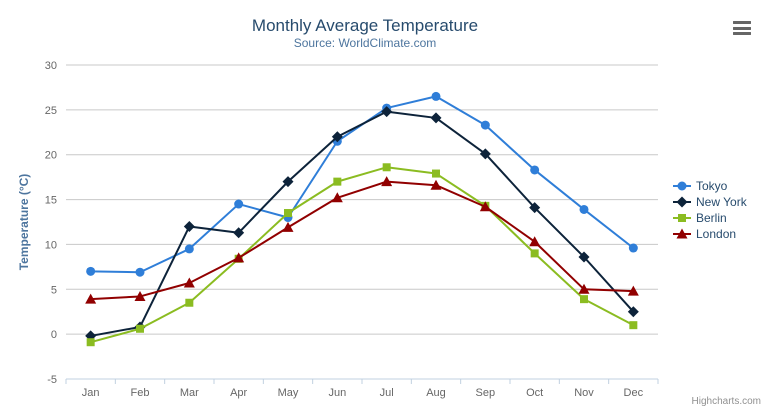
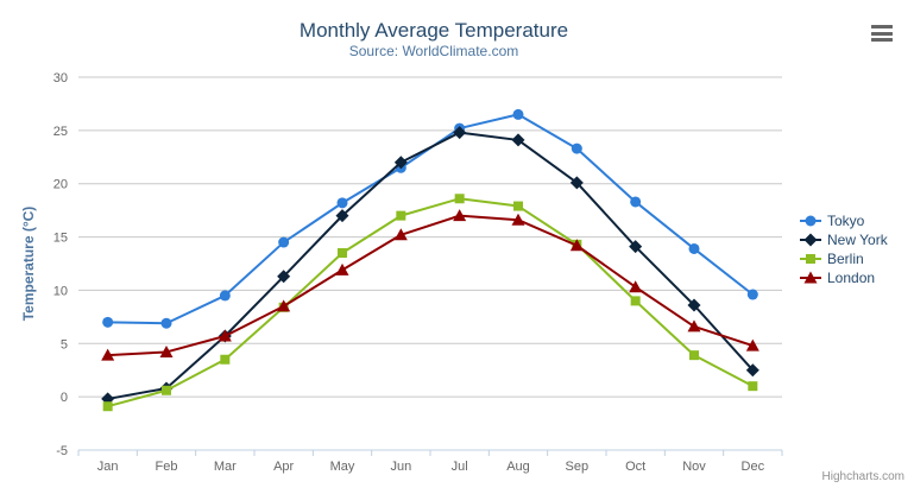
New York/Mar: 12 -> 6
Tokyo/May: 13 -> 18
London/Nov: 5 -> 7
